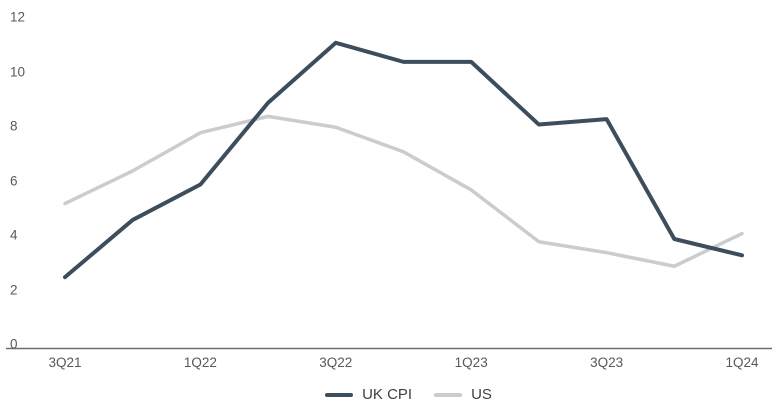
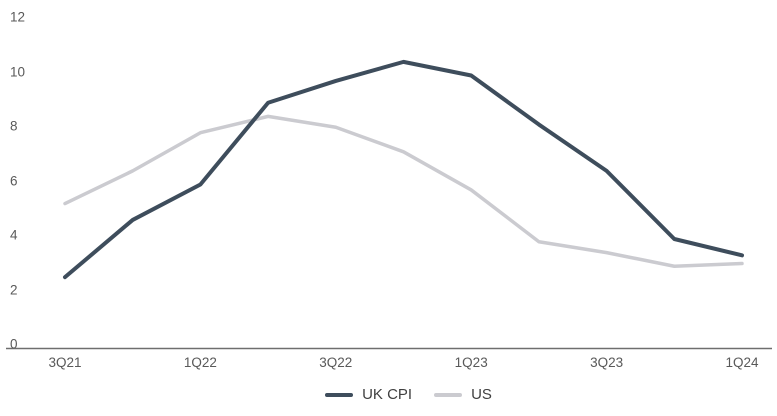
UK CPI/3Q22: 11.2 -> 9.8
UK CPI/1Q23: 10.5 -> 10.0
UK CPI/3Q23: 8.4 -> 6.5
US/1Q24: 4.2 -> 3.1
